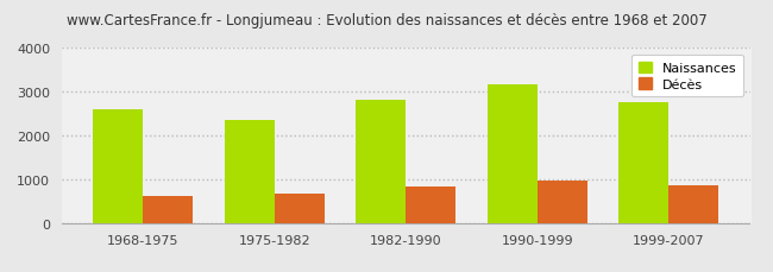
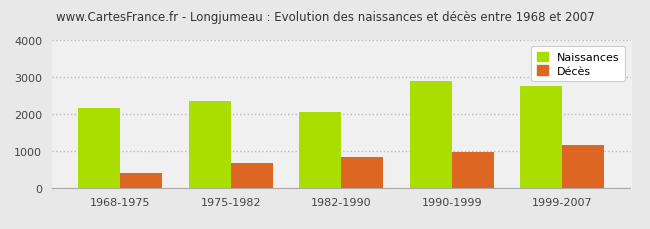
Naissances/1968-1975: 2600 -> 2150
Décès/1968-1975: 620 -> 400
Naissances/1982-1990: 2820 -> 2050
Naissances/1990-1999: 3180 -> 2900
Décès/1999-2007: 870 -> 1150
